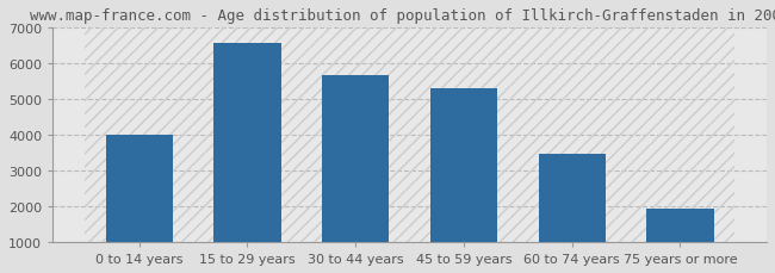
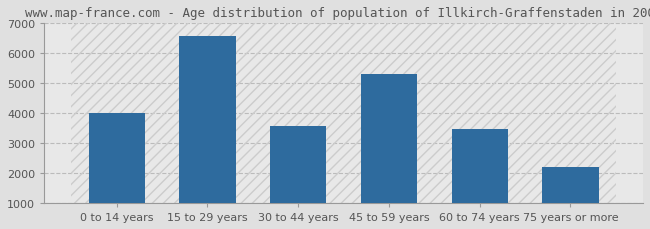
30 to 44 years: 5650 -> 3550
75 years or more: 1920 -> 2200
